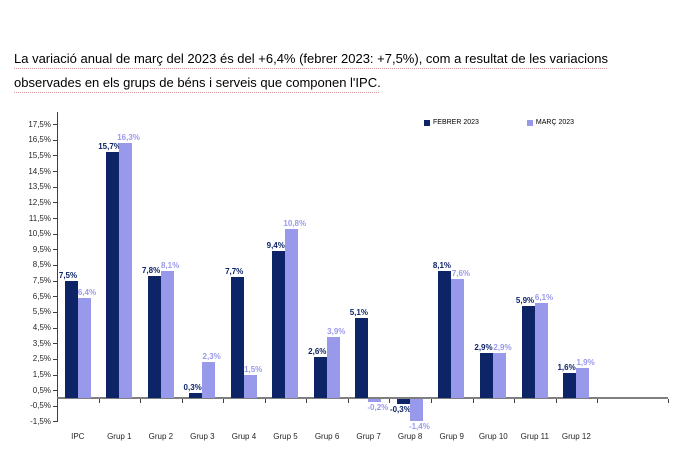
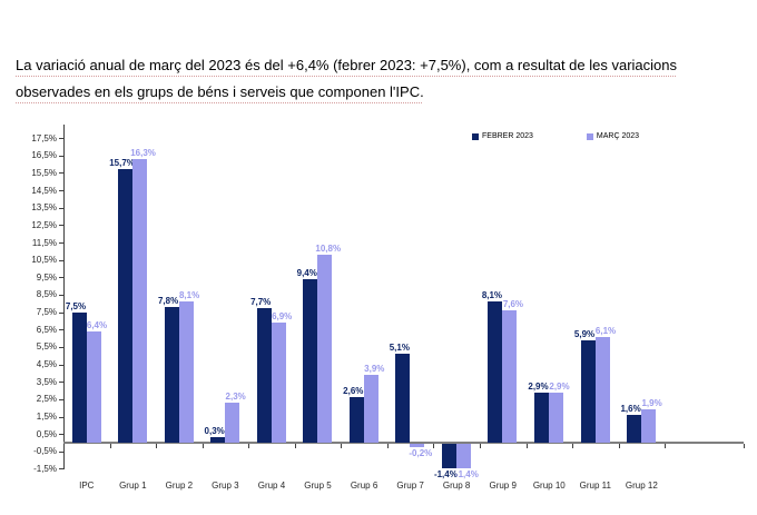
MARÇ 2023/Grup 4: 1,5% -> 6,9%
FEBRER 2023/Grup 8: -0,3% -> -1,4%
